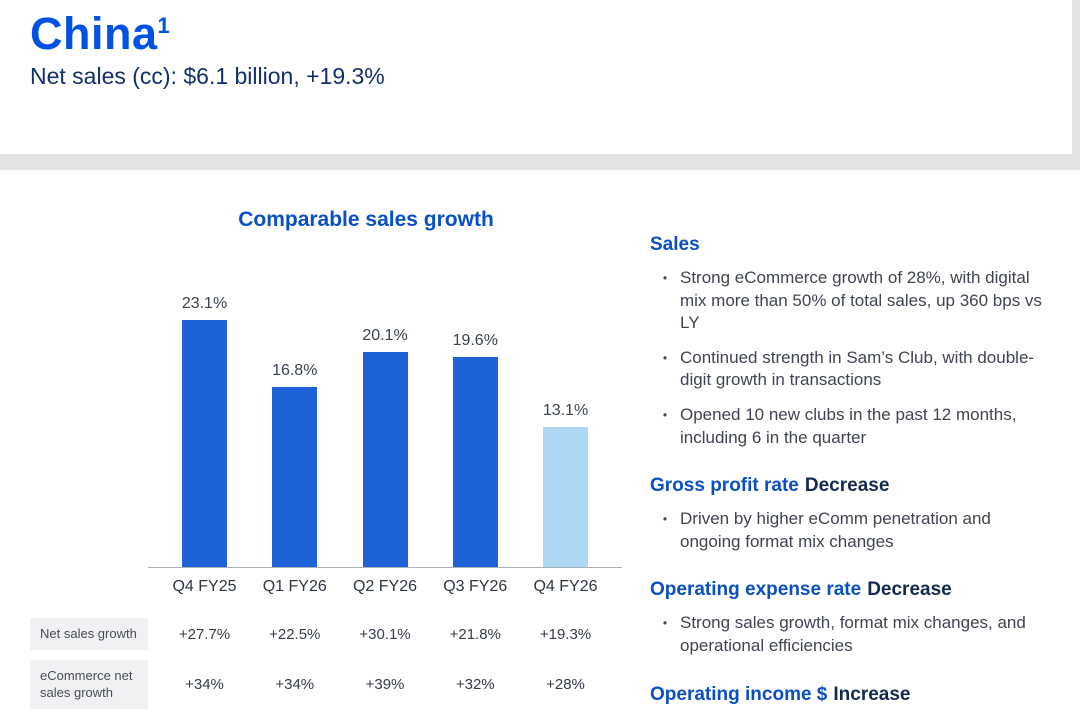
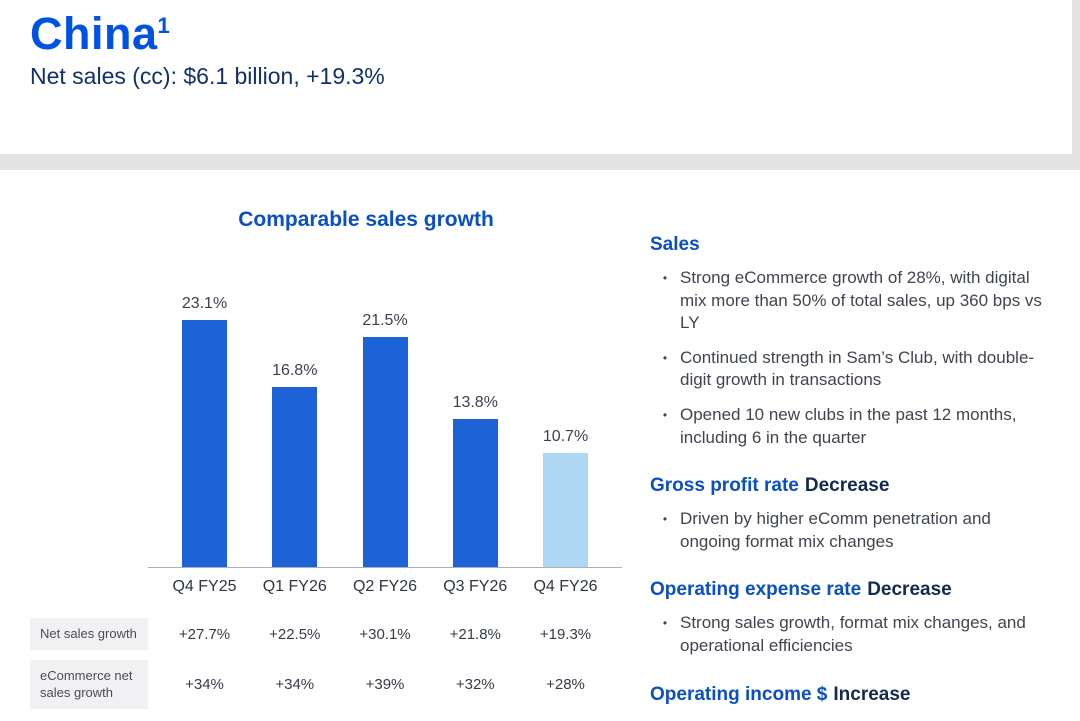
Q2 FY26: 20.1% -> 21.5%
Q3 FY26: 19.6% -> 13.8%
Q4 FY26: 13.1% -> 10.7%
